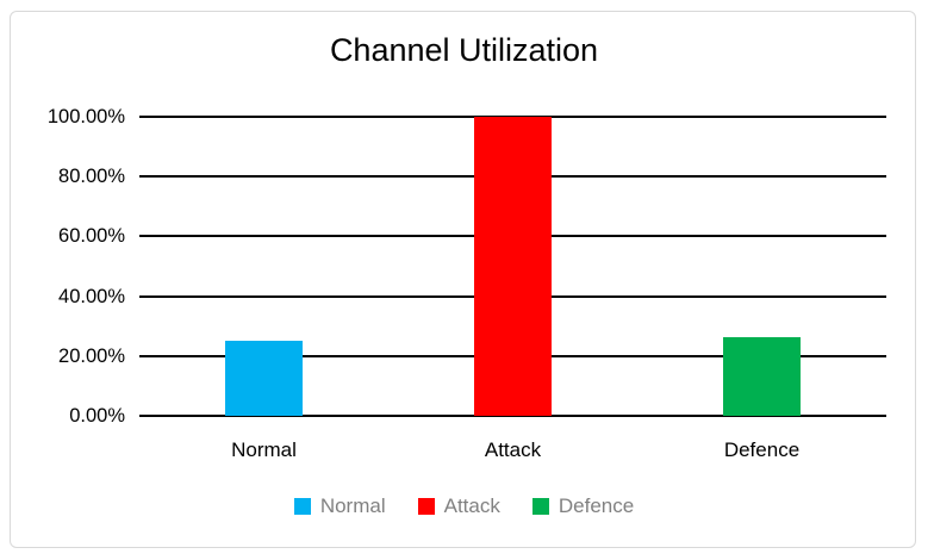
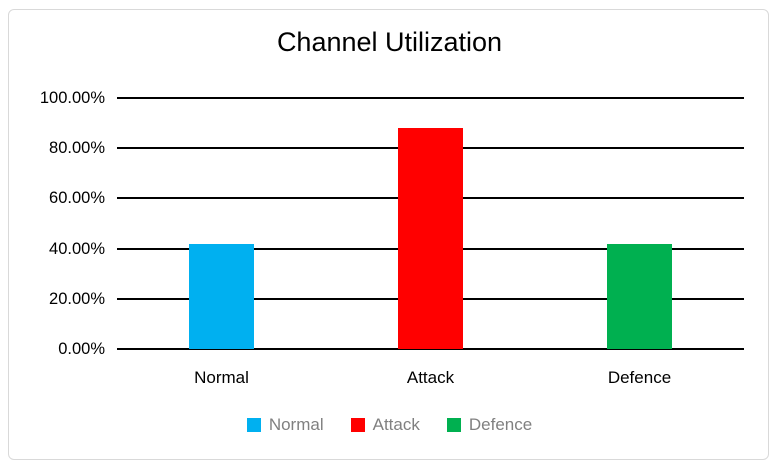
Normal: 25% -> 42%
Attack: 100% -> 88%
Defence: 26% -> 42%
